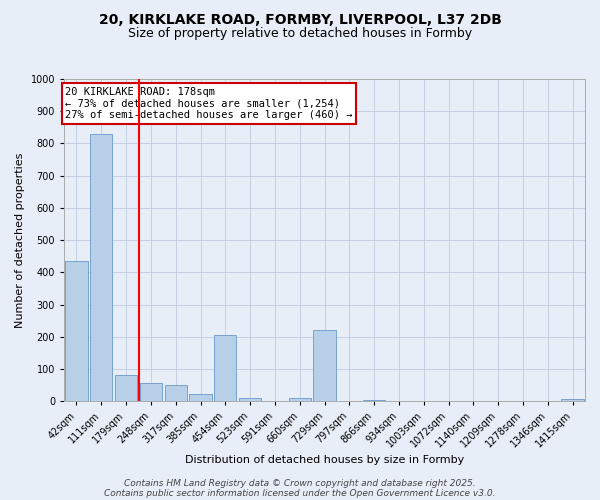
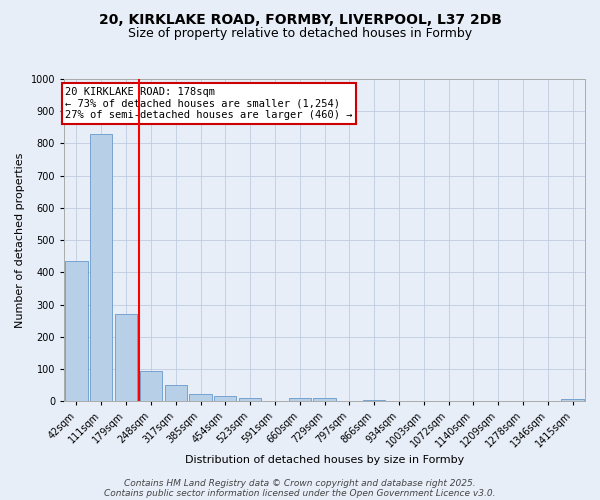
179sqm: 80 -> 270
248sqm: 55 -> 95
454sqm: 205 -> 15
729sqm: 220 -> 10
